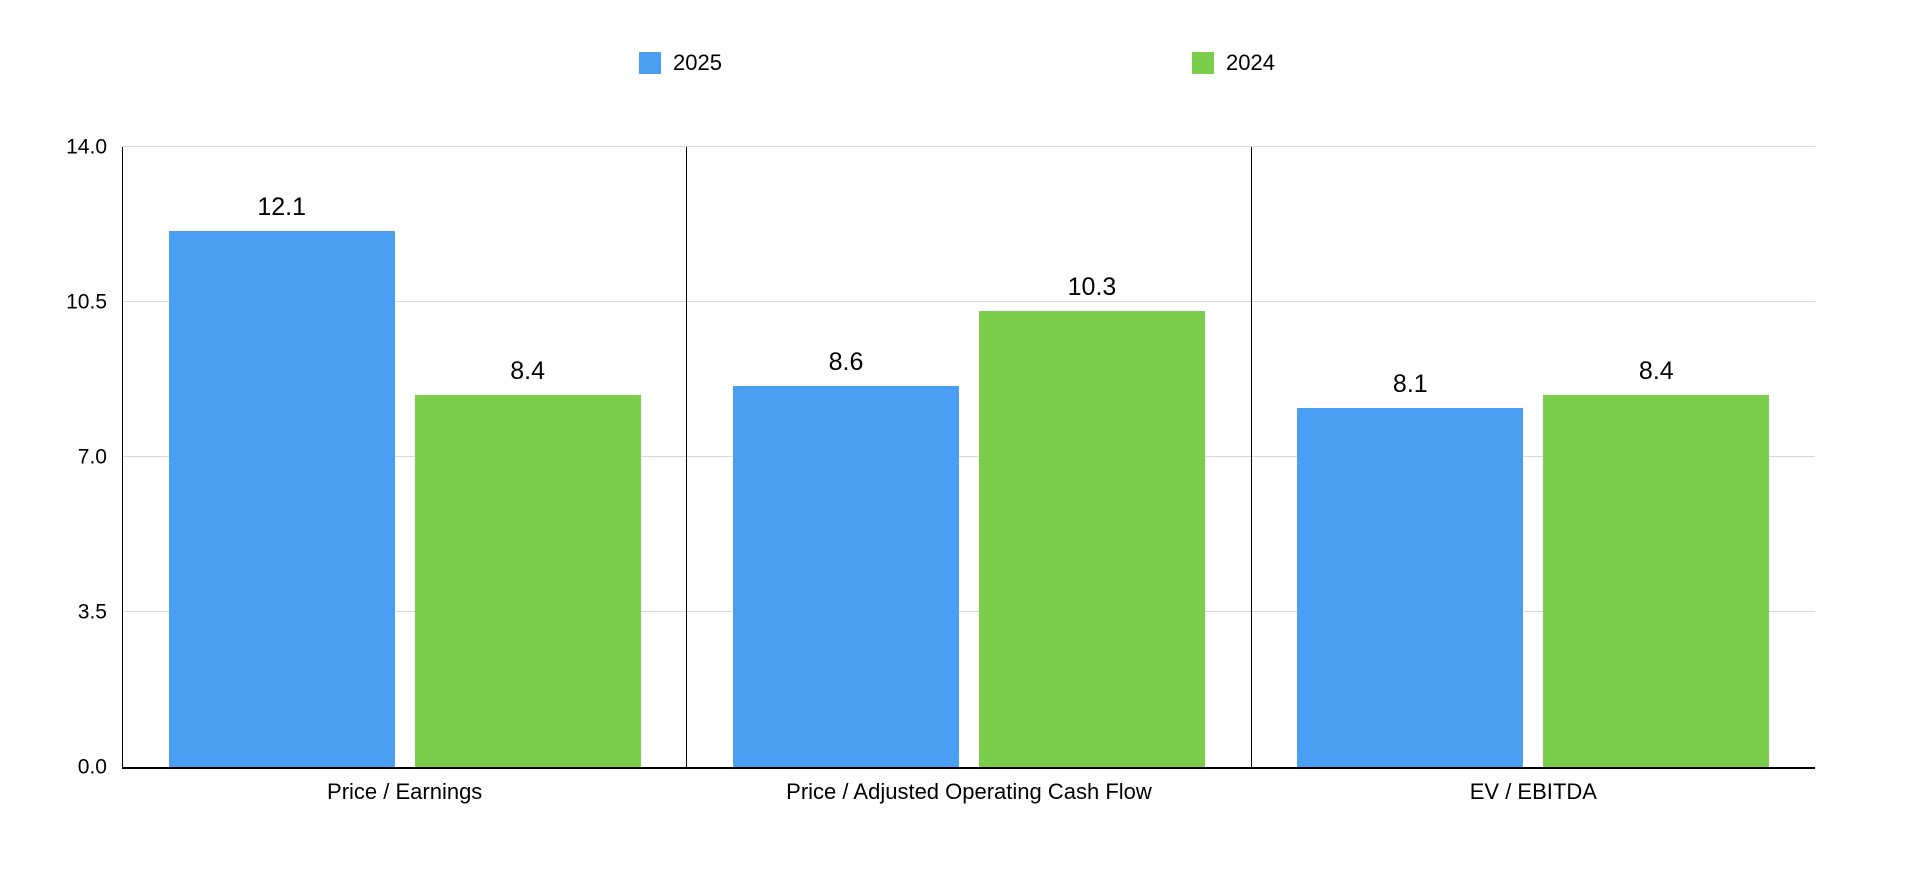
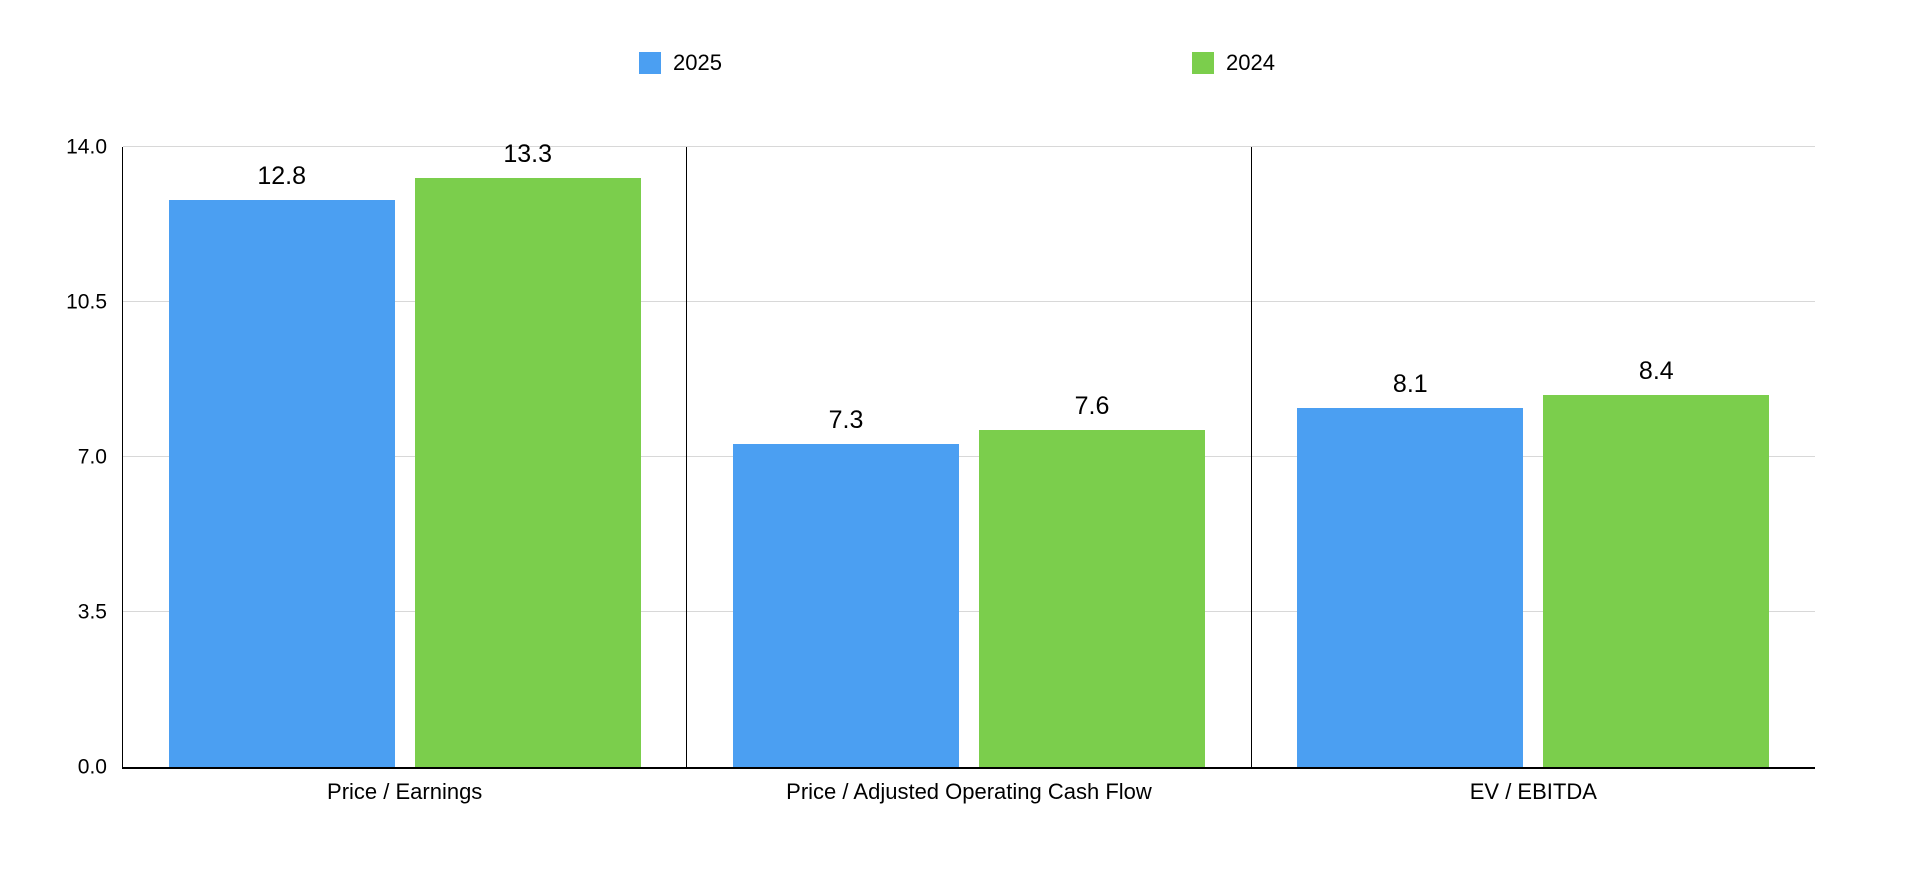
2025/Price / Earnings: 12.1 -> 12.8
2024/Price / Earnings: 8.4 -> 13.3
2025/Price / Adjusted Operating Cash Flow: 8.6 -> 7.3
2024/Price / Adjusted Operating Cash Flow: 10.3 -> 7.6
